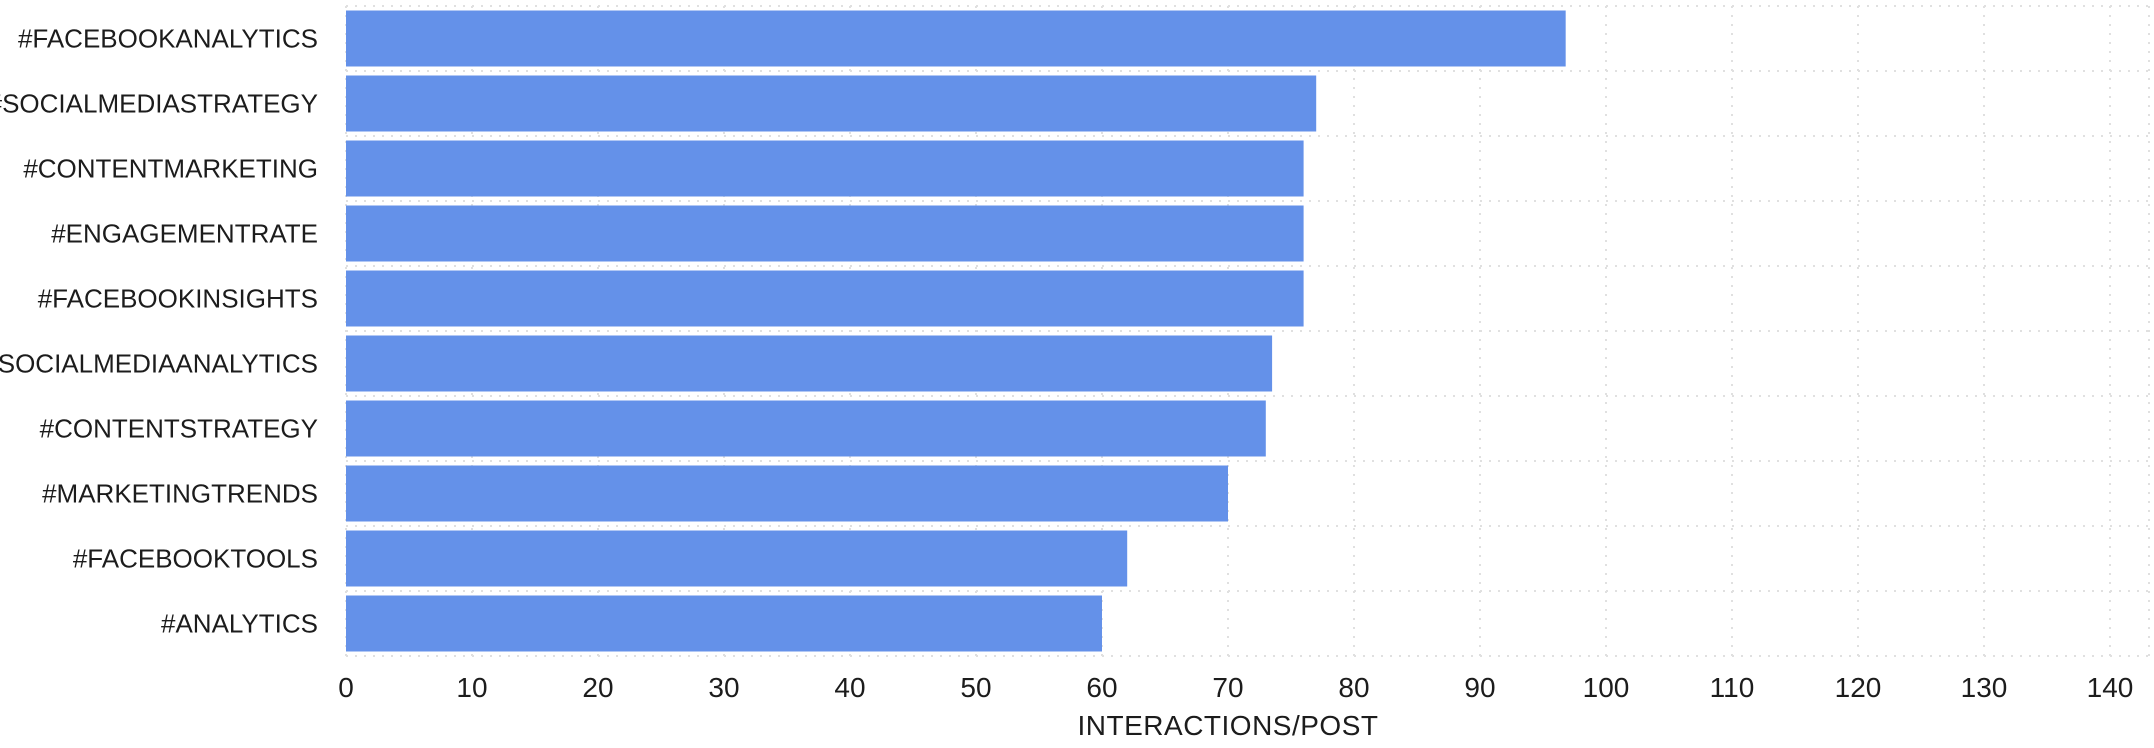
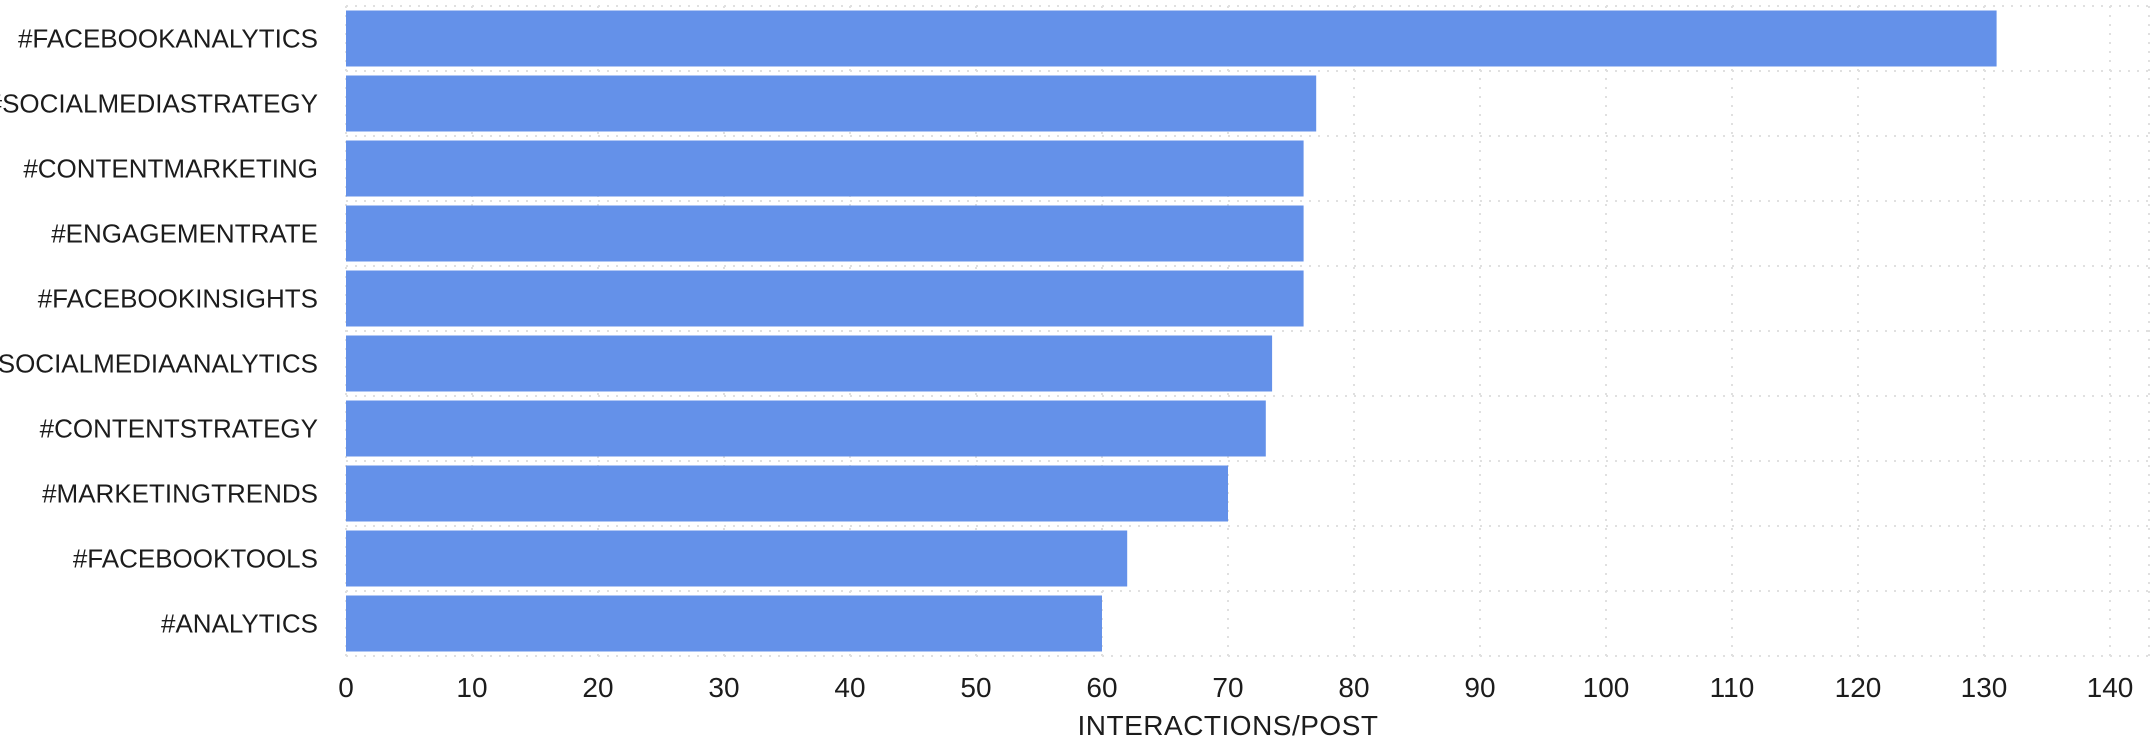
#FACEBOOKANALYTICS: 96.8 -> 131.0
